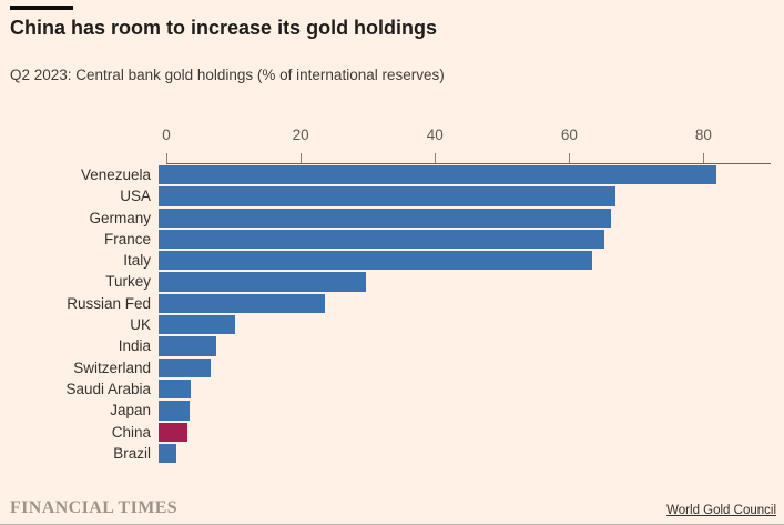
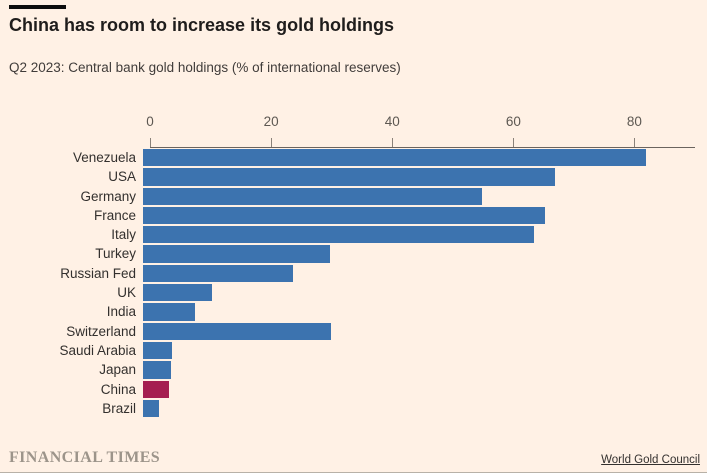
Germany: 67 -> 56
Switzerland: 8 -> 31
